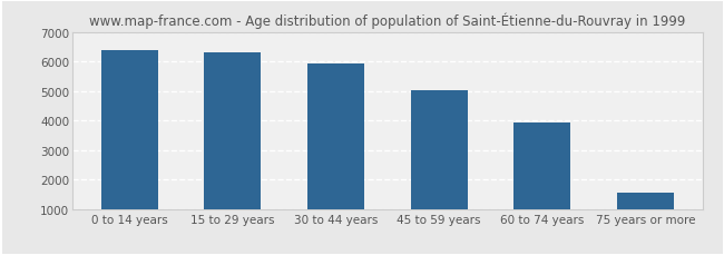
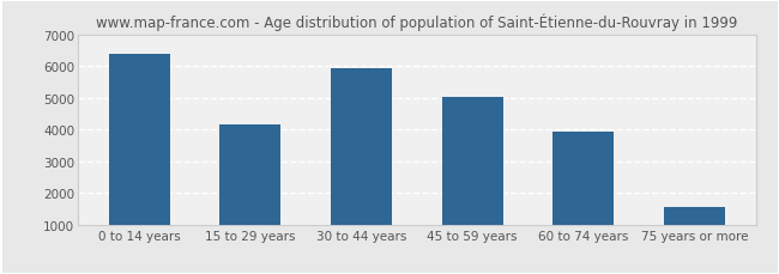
15 to 29 years: 6310 -> 4150
